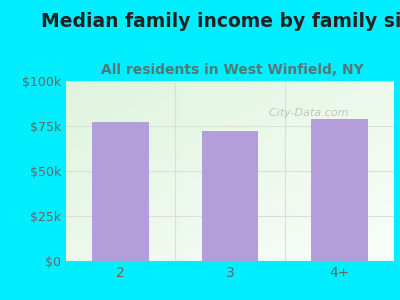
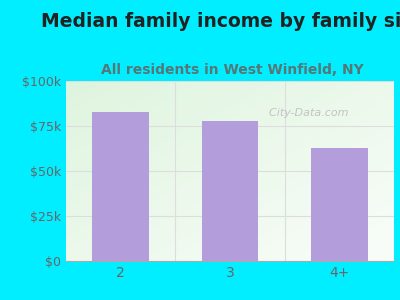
2: $77k -> $83k
3: $72k -> $78k
4+: $79k -> $63k
